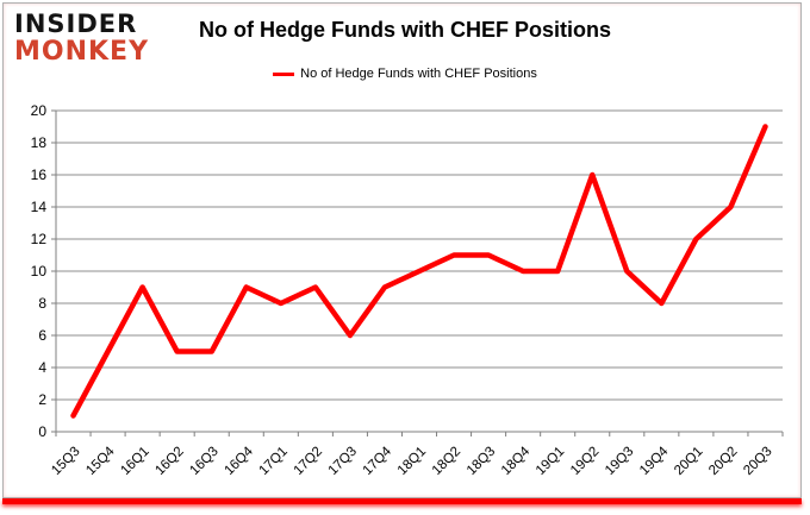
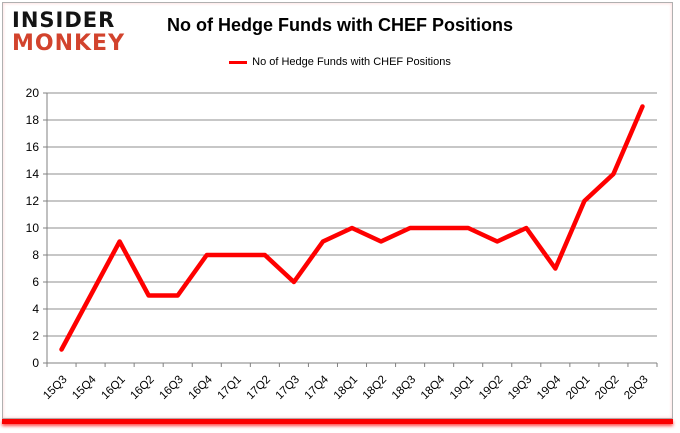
16Q4: 9 -> 8
17Q2: 9 -> 8
18Q2: 11 -> 9
18Q3: 11 -> 10
19Q2: 16 -> 9
19Q4: 8 -> 7
